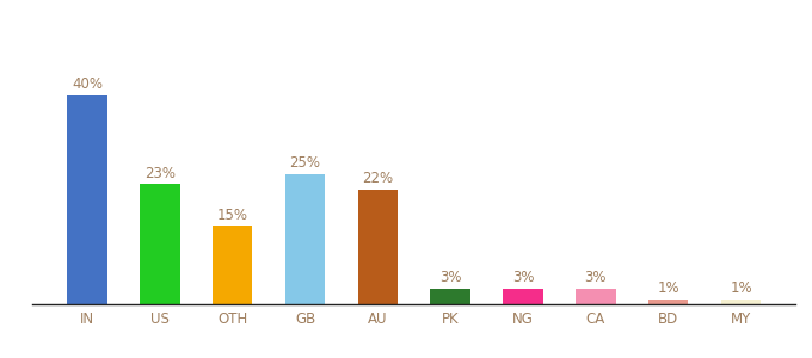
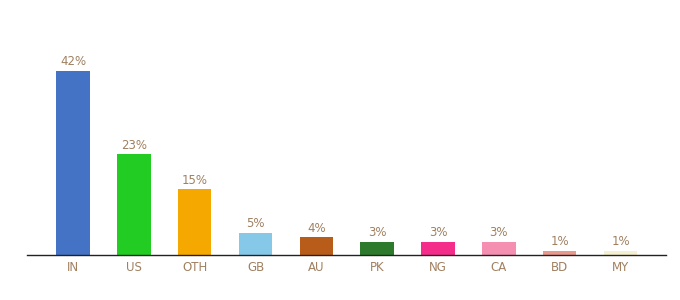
IN: 40% -> 42%
GB: 25% -> 5%
AU: 22% -> 4%
